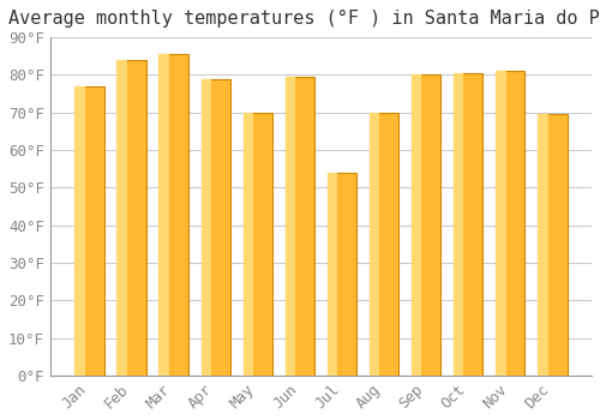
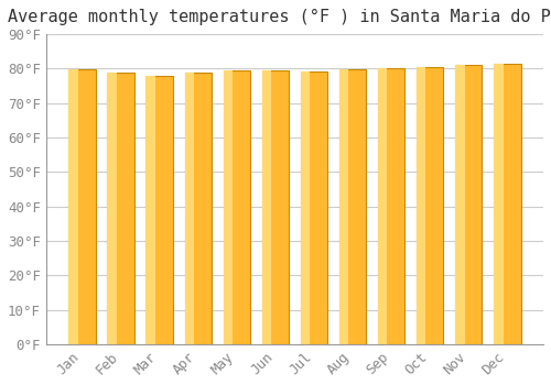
Jan: 77.0°F -> 79.7°F
Feb: 84.0°F -> 79.0°F
Mar: 85.5°F -> 77.9°F
May: 70.0°F -> 79.5°F
Jul: 54.0°F -> 79.3°F
Aug: 70.0°F -> 79.7°F
Dec: 69.5°F -> 81.3°F
